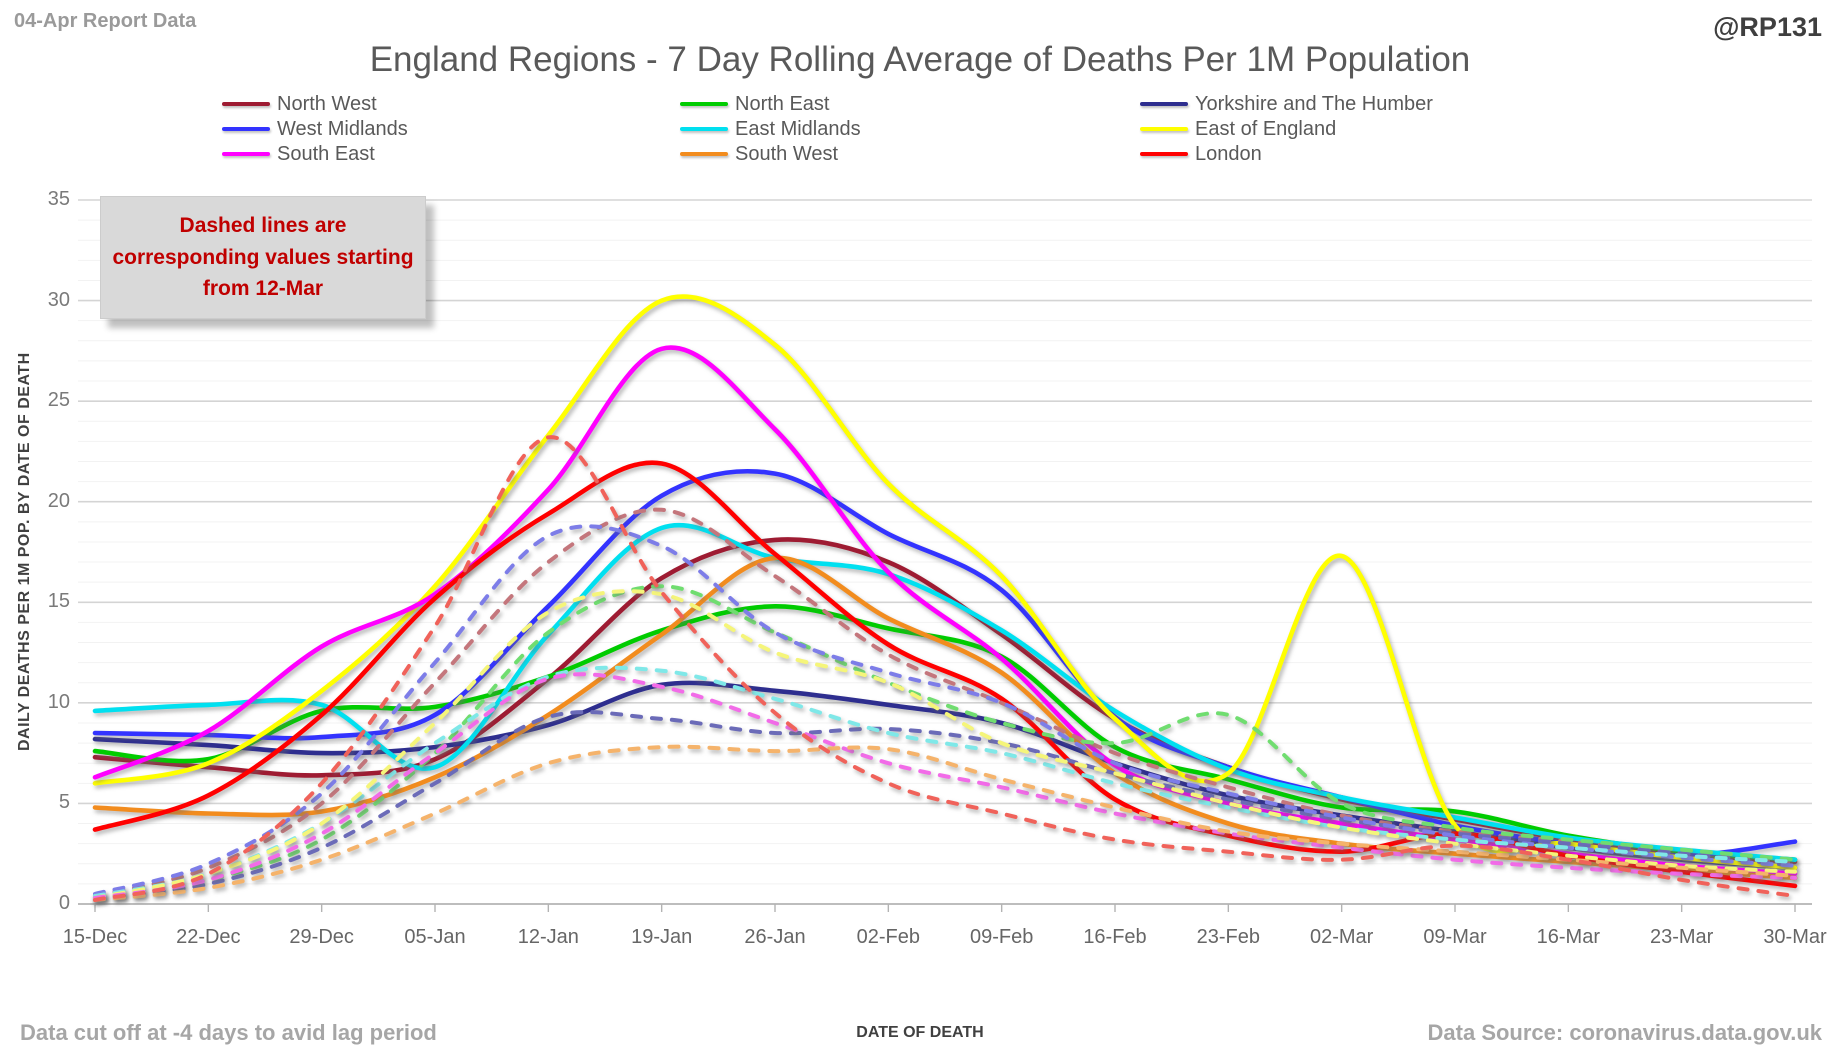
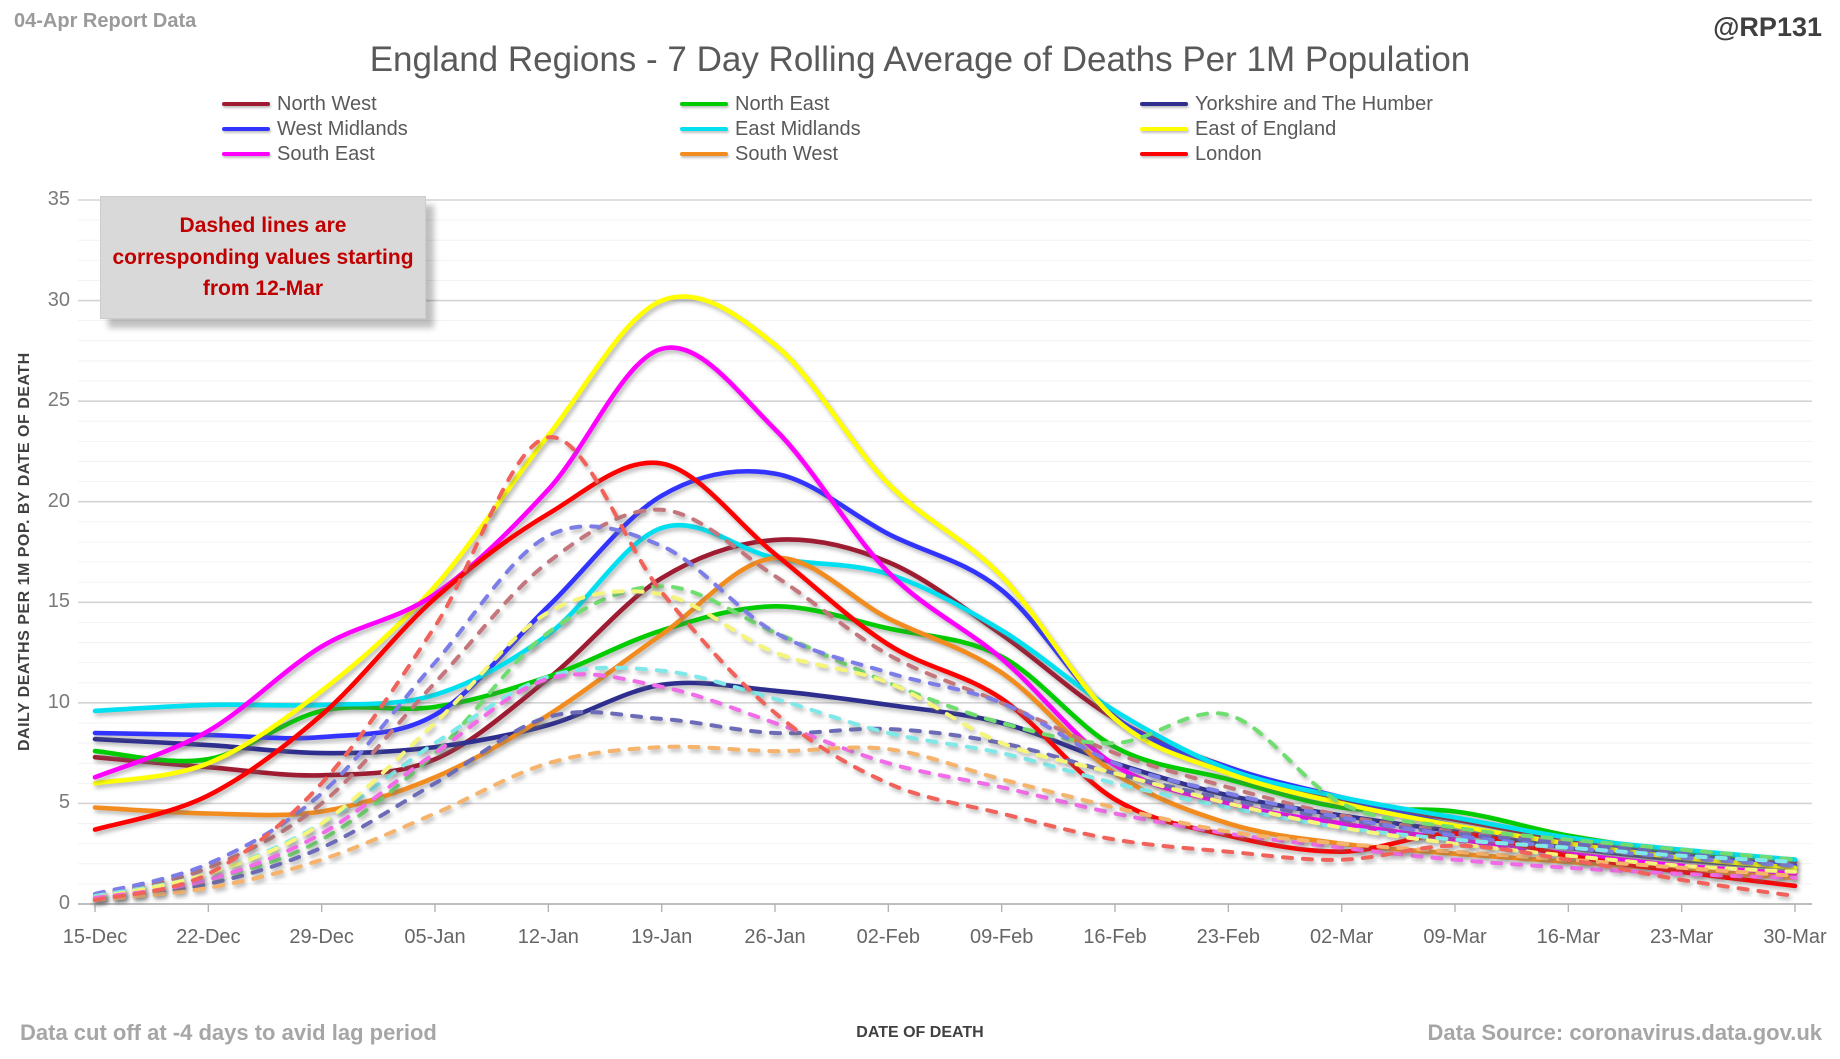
East Midlands/05-Jan: 6.8 -> 10.4
East of England/02-Mar: 17.3 -> 5.0
West Midlands/30-Mar: 3.1 -> 1.9
